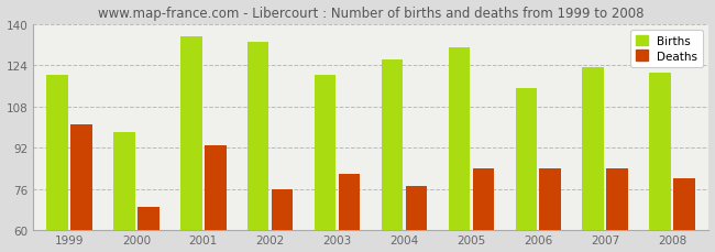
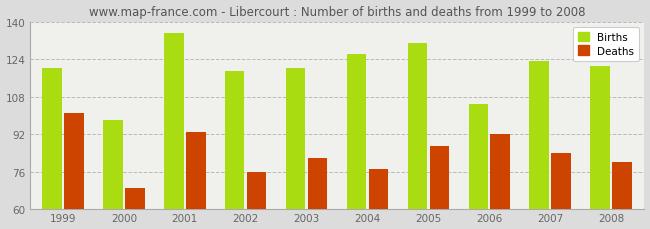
Births/2002: 133 -> 119
Deaths/2005: 84 -> 87
Births/2006: 115 -> 105
Deaths/2006: 84 -> 92
